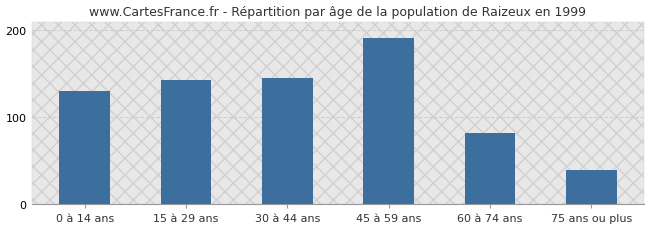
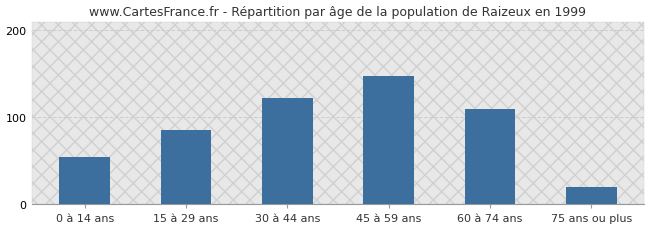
0 à 14 ans: 130 -> 54
15 à 29 ans: 143 -> 86
30 à 44 ans: 145 -> 122
45 à 59 ans: 191 -> 148
60 à 74 ans: 82 -> 110
75 ans ou plus: 40 -> 20
